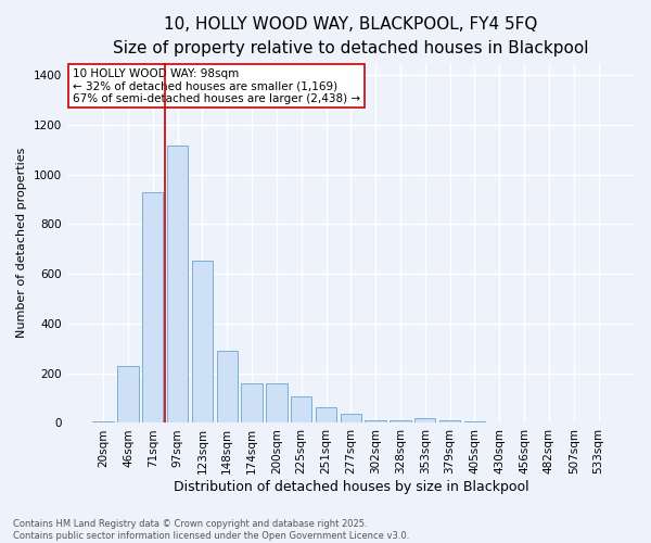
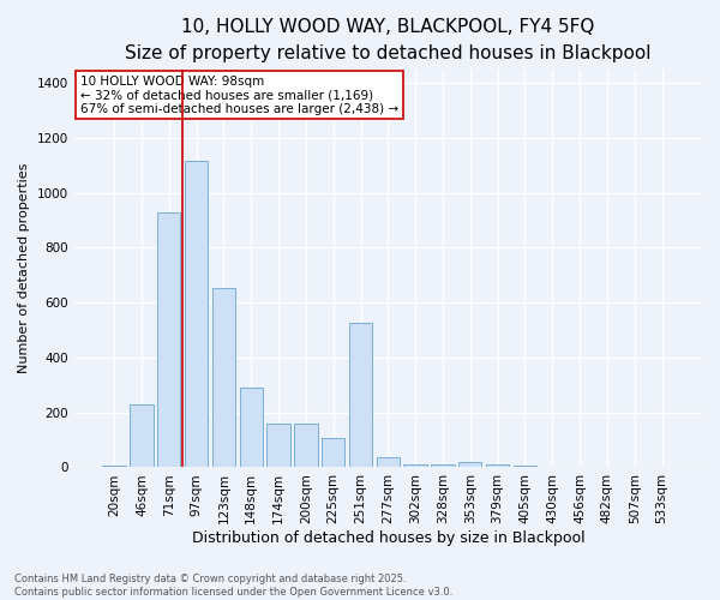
251sqm: 65 -> 525
